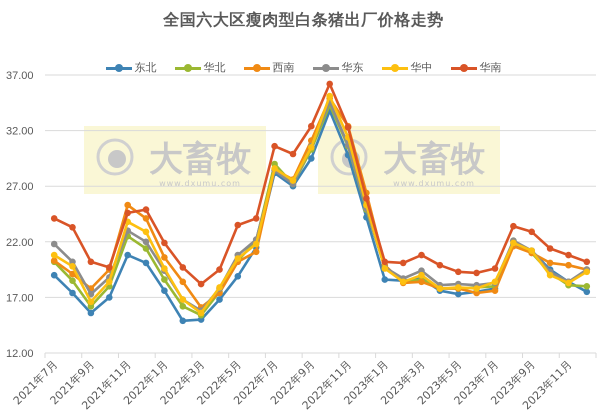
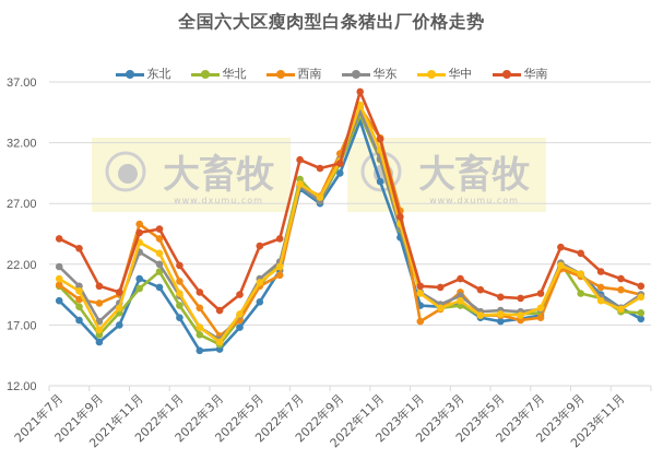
西南/2021年9月: 17.8 -> 18.8
华北/2021年11月: 22.5 -> 20.0
华南/2022年9月: 32.4 -> 30.3
东北/2022年11月: 29.8 -> 28.8
西南/2023年1月: 19.9 -> 17.3
西南/2023年3月: 18.4 -> 19.7
华北/2023年9月: 21.0 -> 19.6
